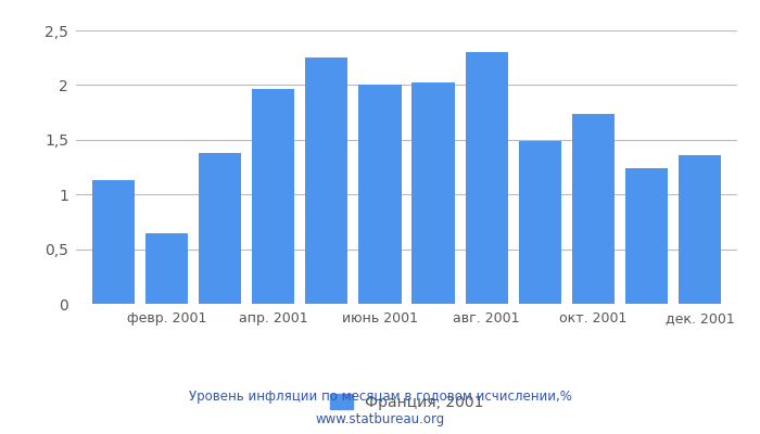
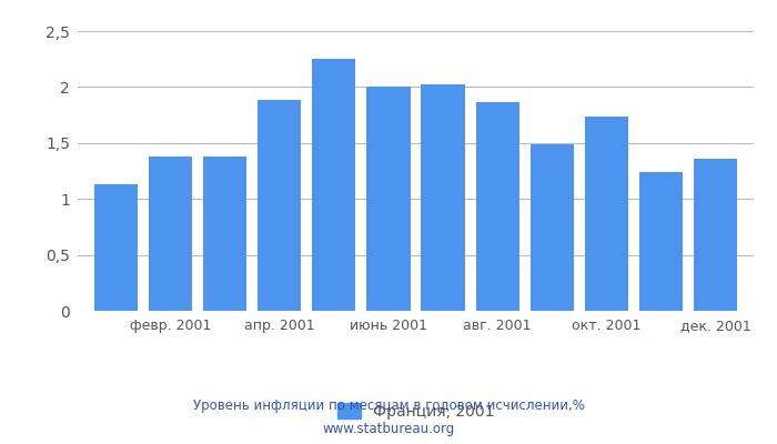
февр. 2001: 0,64 -> 1,38
апр. 2001: 1,96 -> 1,88
авг. 2001: 2,30 -> 1,87
